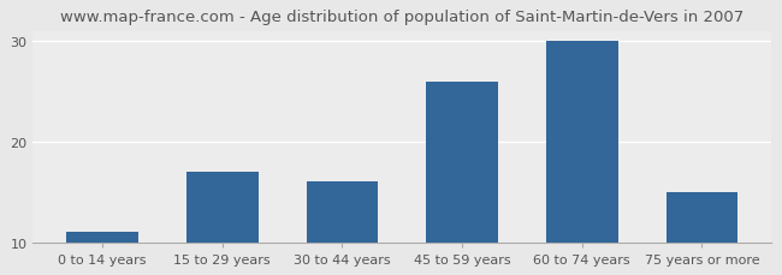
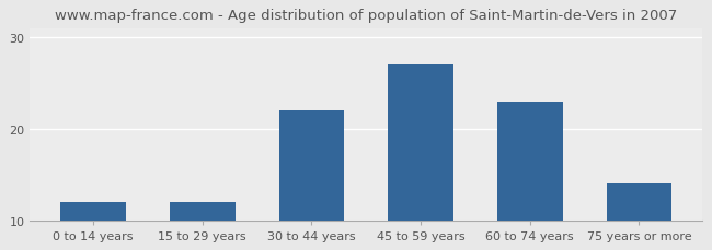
0 to 14 years: 11 -> 12
15 to 29 years: 17 -> 12
30 to 44 years: 16 -> 22
45 to 59 years: 26 -> 27
60 to 74 years: 30 -> 23
75 years or more: 15 -> 14
